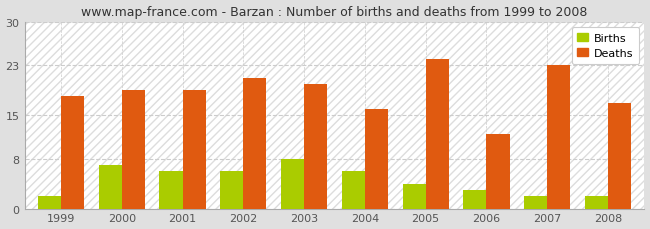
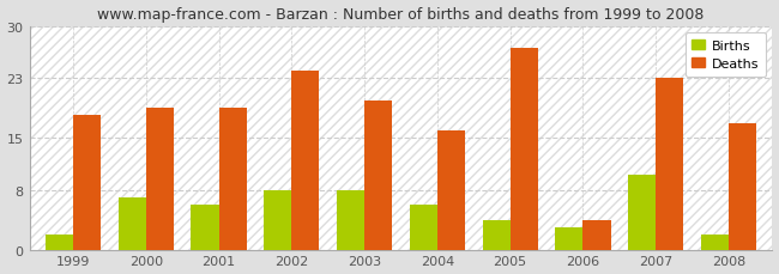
Births/2002: 6 -> 8
Deaths/2002: 21 -> 24
Deaths/2005: 24 -> 27
Deaths/2006: 12 -> 4
Births/2007: 2 -> 10
